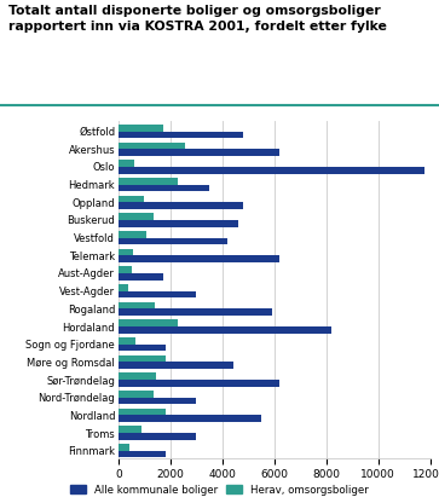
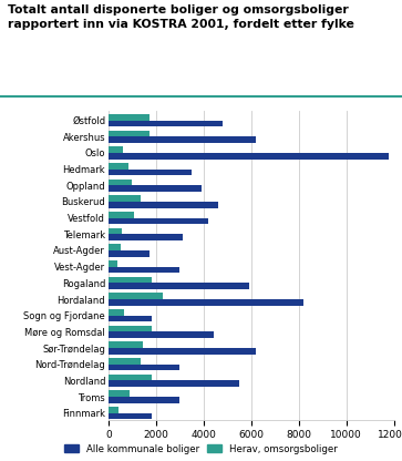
Herav, omsorgsboliger/Akershus: 2550 -> 1700
Herav, omsorgsboliger/Hedmark: 2300 -> 850
Alle kommunale boliger/Oppland: 4800 -> 3900
Alle kommunale boliger/Telemark: 6200 -> 3100
Herav, omsorgsboliger/Rogaland: 1400 -> 1800
